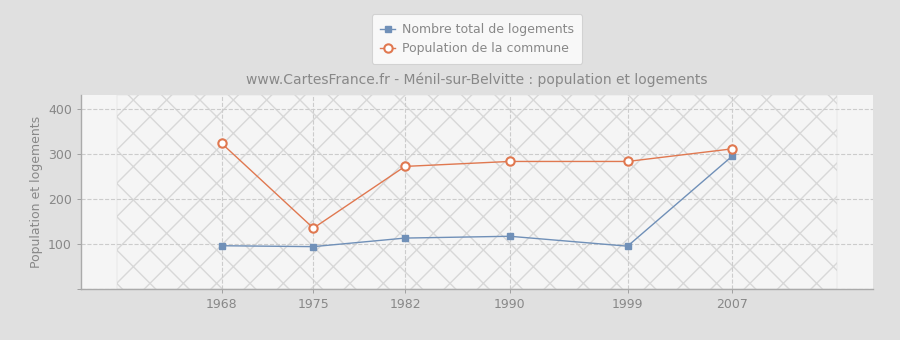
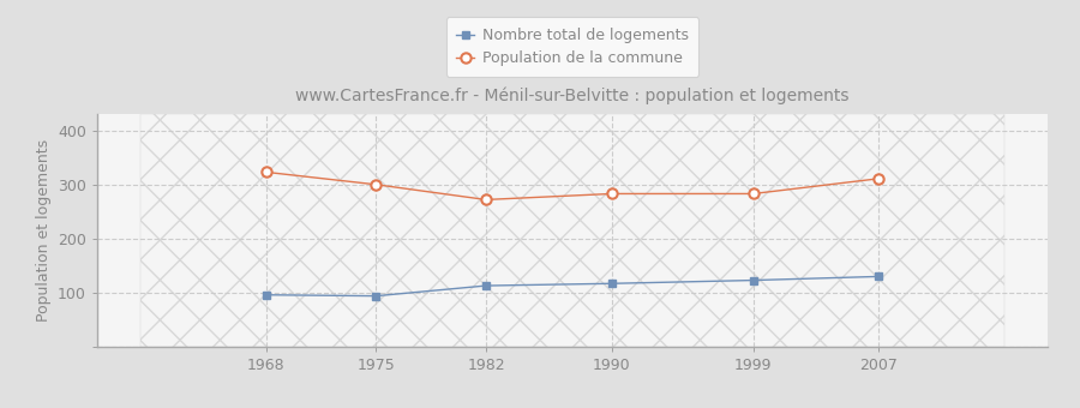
Population de la commune/1975: 135 -> 300
Nombre total de logements/1999: 95 -> 123
Nombre total de logements/2007: 295 -> 130
